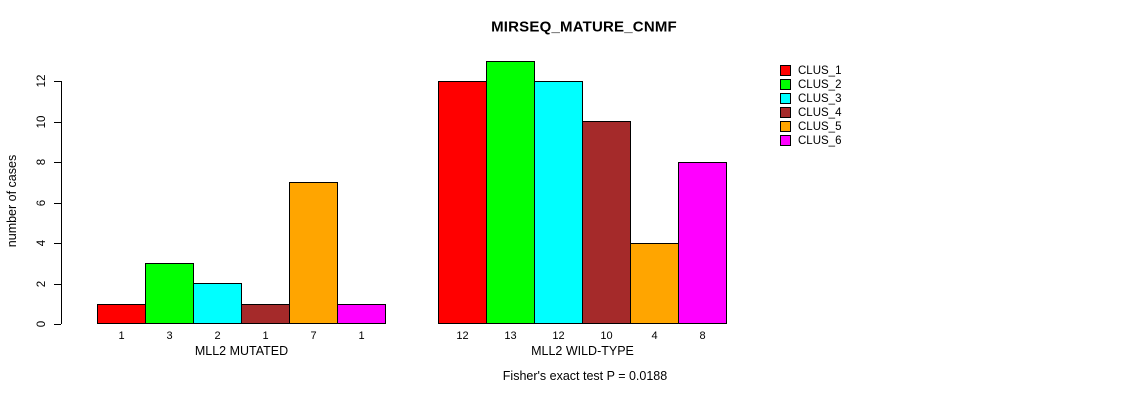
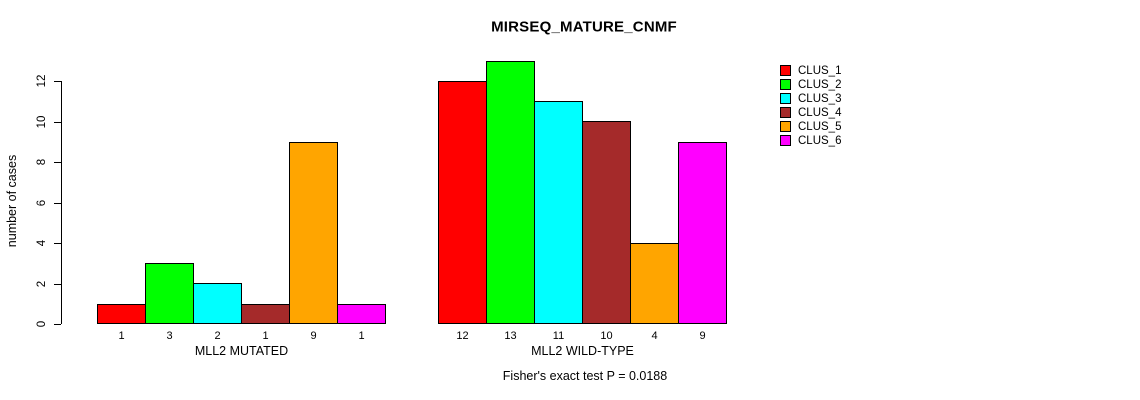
CLUS_5/MLL2 MUTATED: 7 -> 9
CLUS_3/MLL2 WILD-TYPE: 12 -> 11
CLUS_6/MLL2 WILD-TYPE: 8 -> 9
